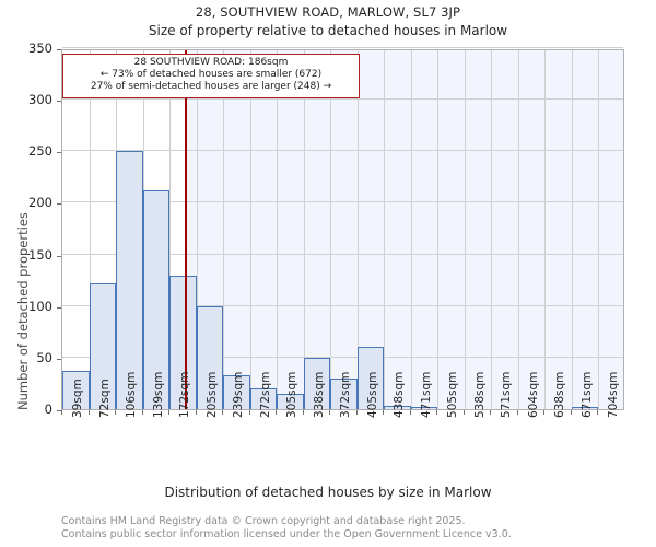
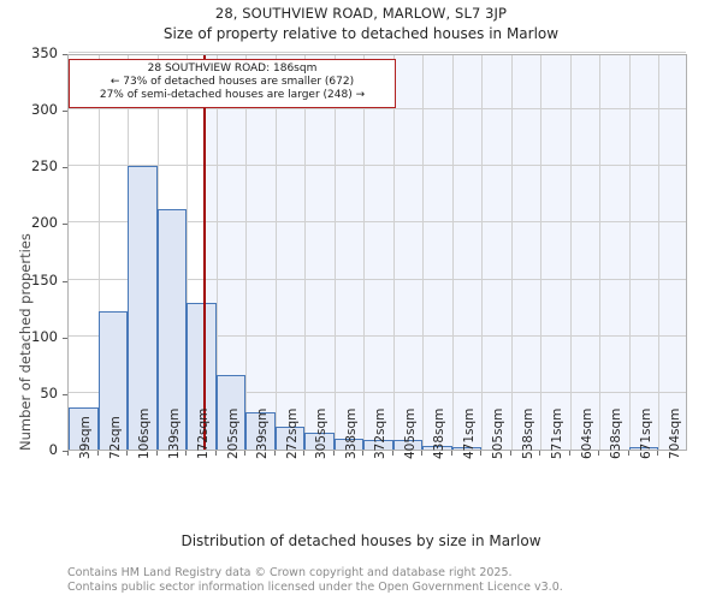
205sqm: 100 -> 70
338sqm: 50 -> 10
372sqm: 30 -> 10
405sqm: 60 -> 10
